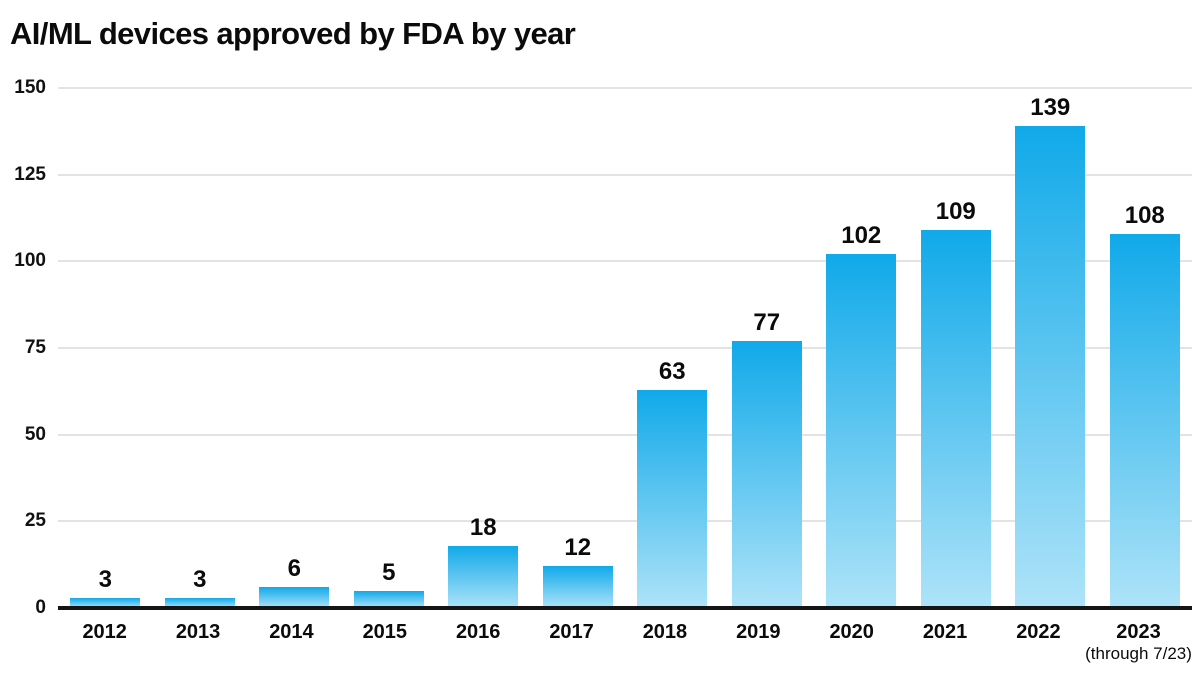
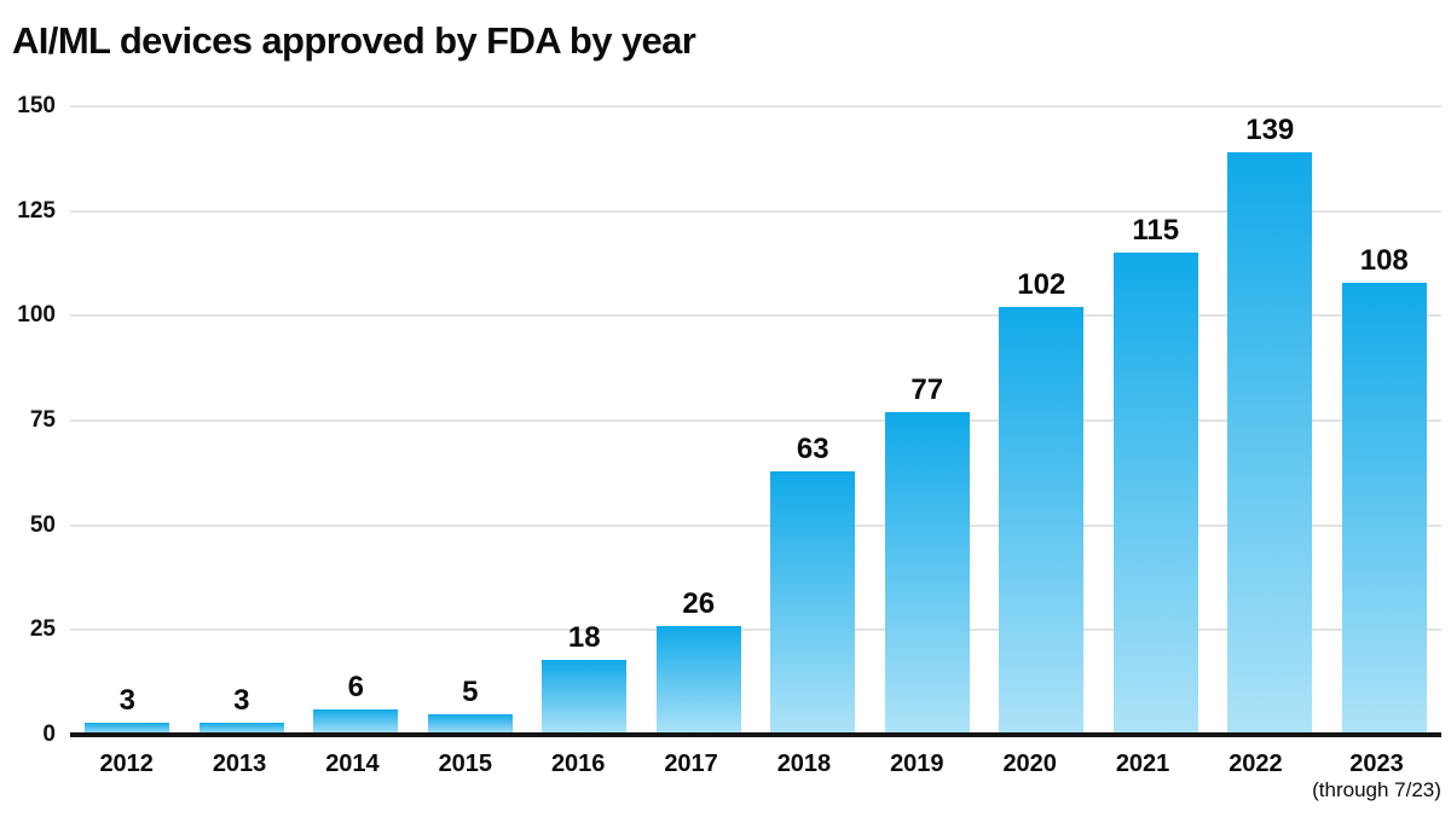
2017: 12 -> 26
2021: 109 -> 115
